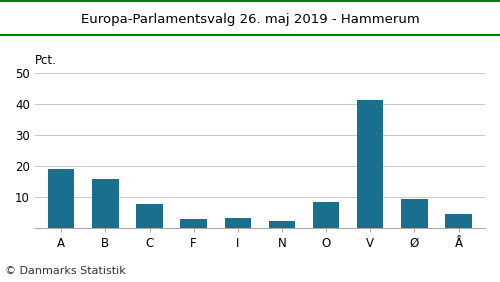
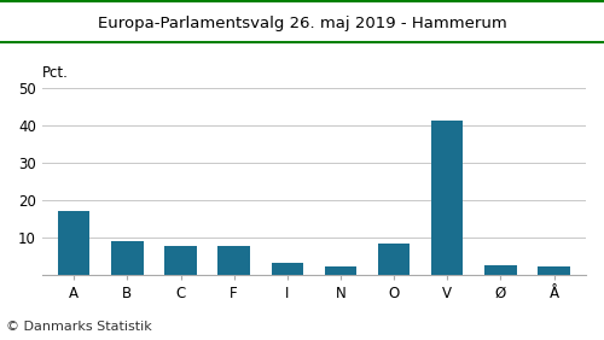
A: 19.0 -> 17.2
B: 16.0 -> 9.0
F: 3.0 -> 7.8
Ø: 9.5 -> 2.5
Å: 4.5 -> 2.3
